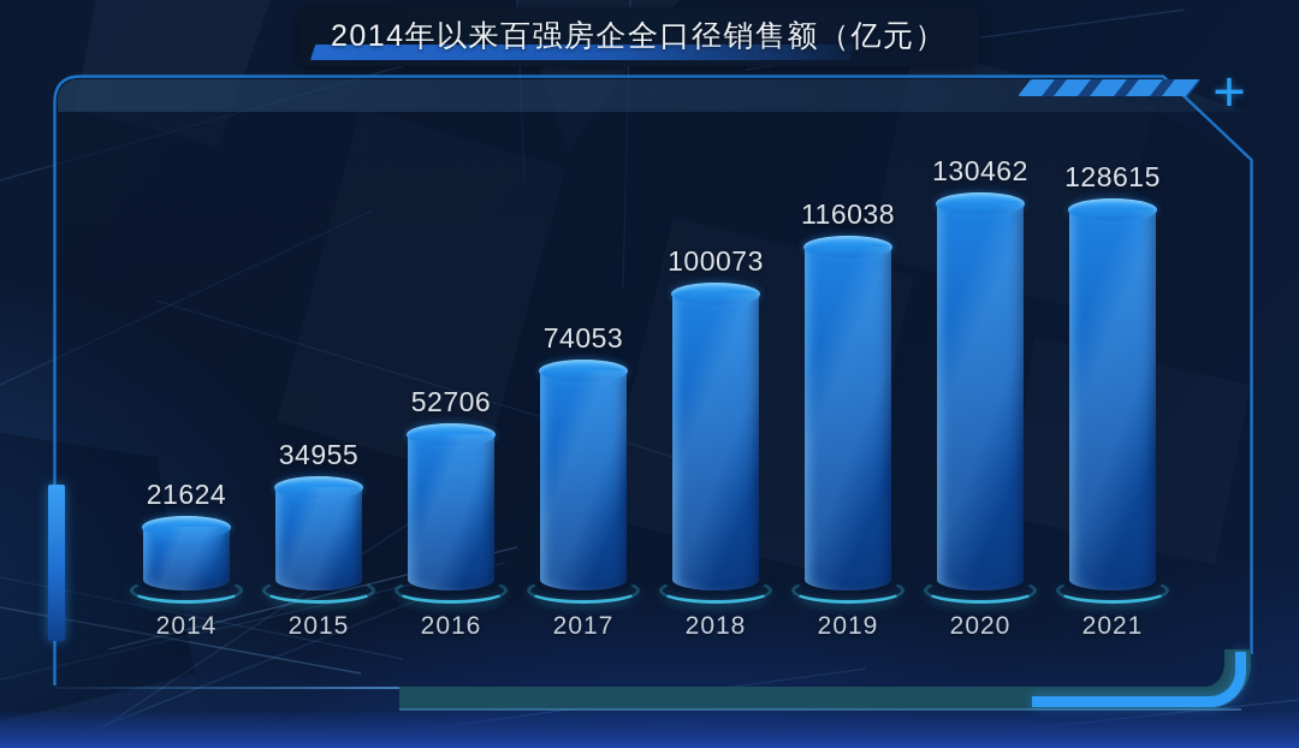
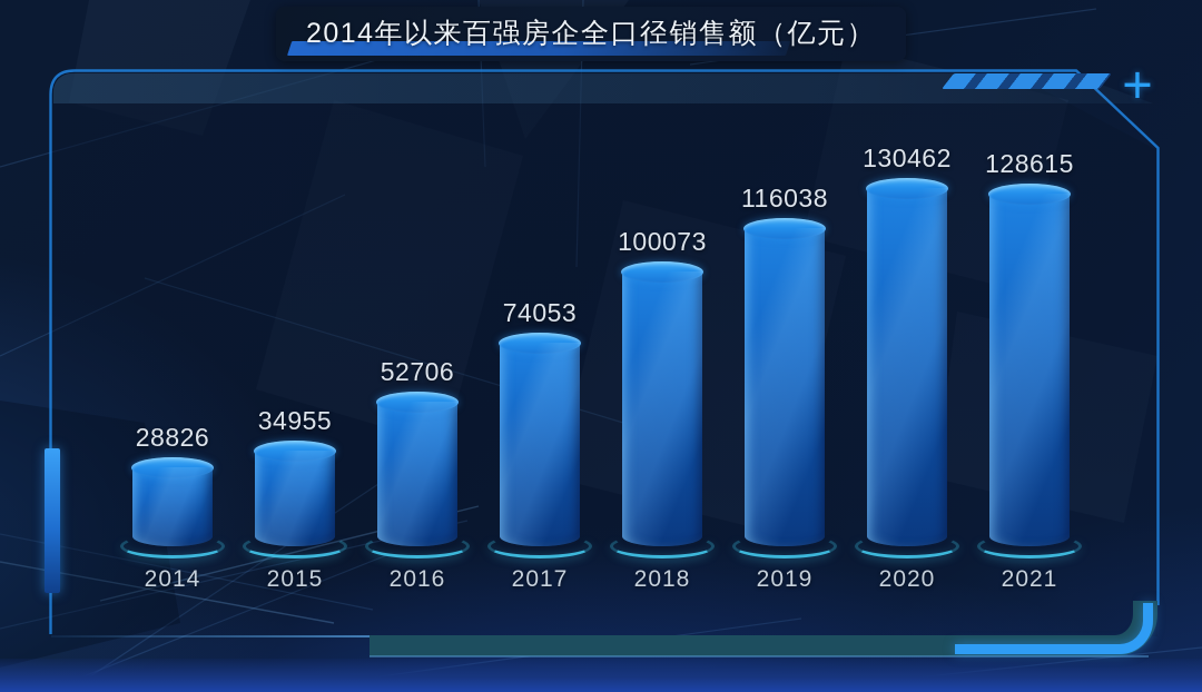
2014: 21624 -> 28826
